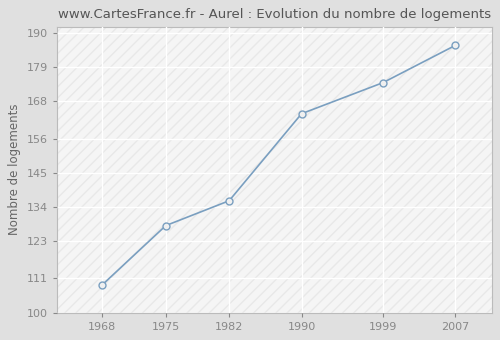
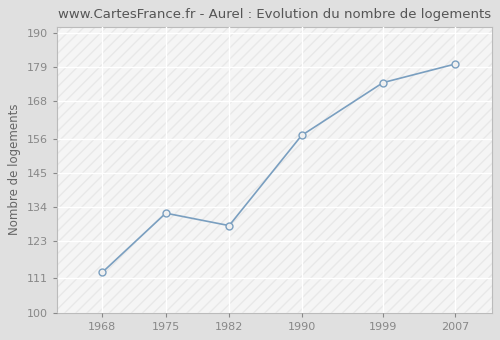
1968: 109 -> 113
1975: 128 -> 132
1982: 136 -> 128
1990: 164 -> 157
2007: 186 -> 180
